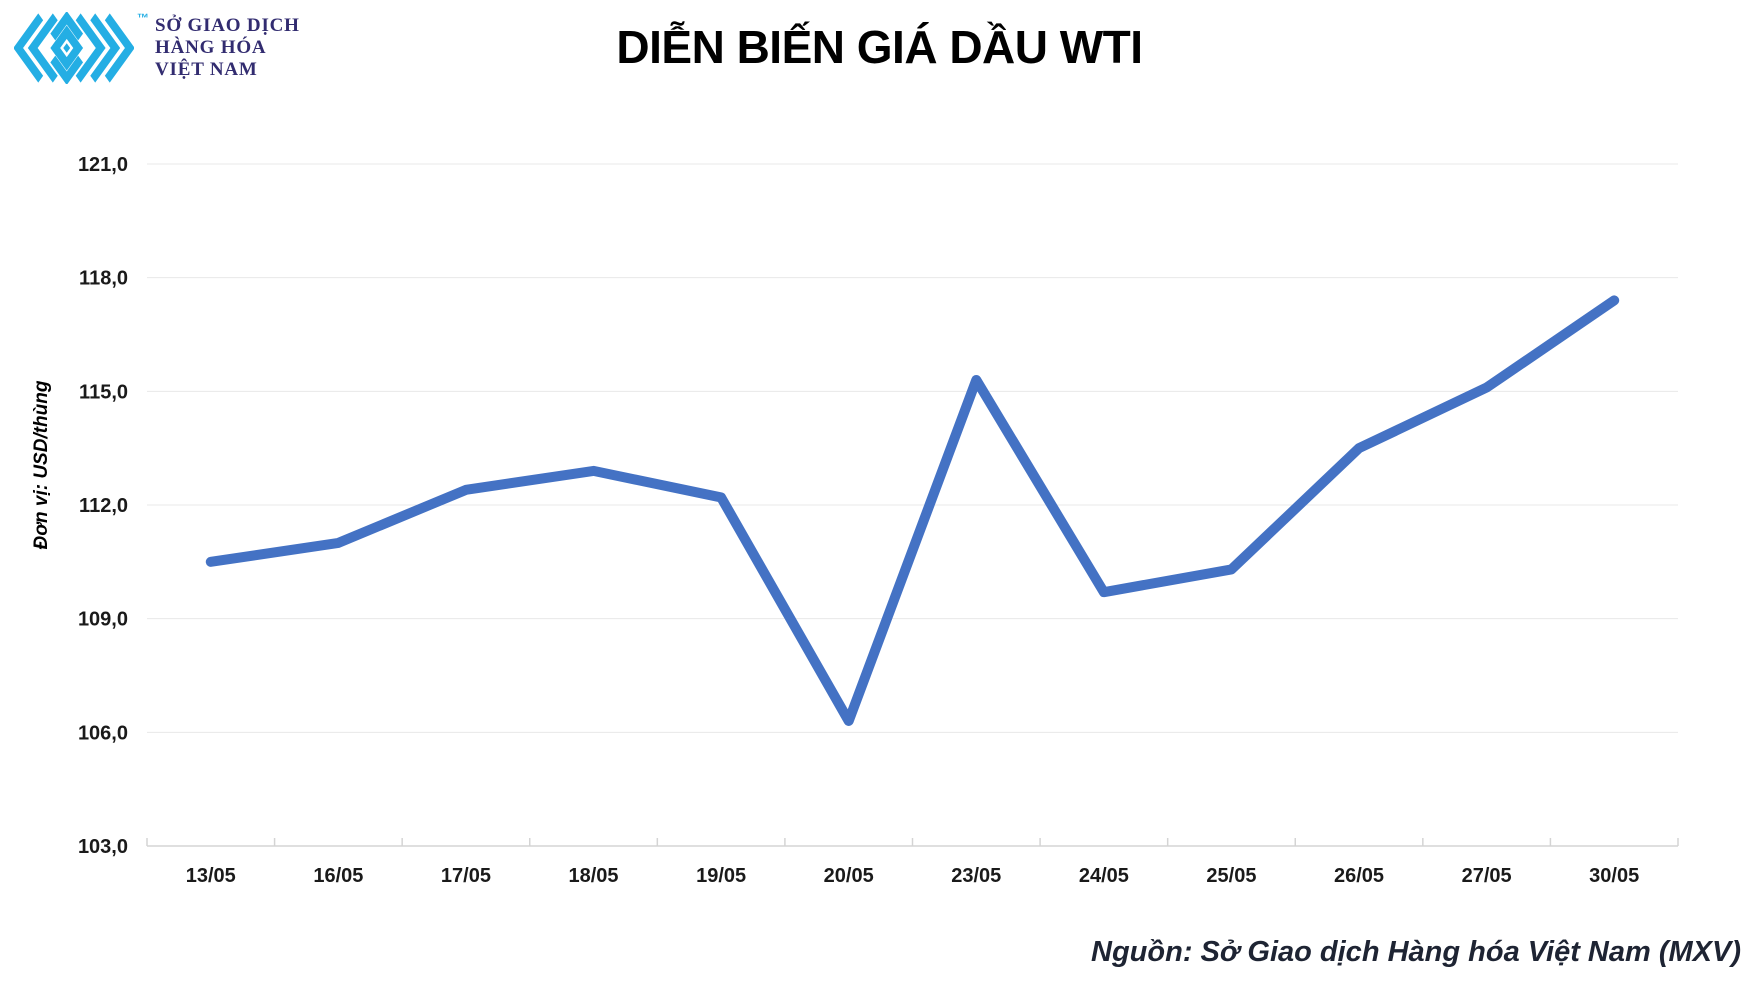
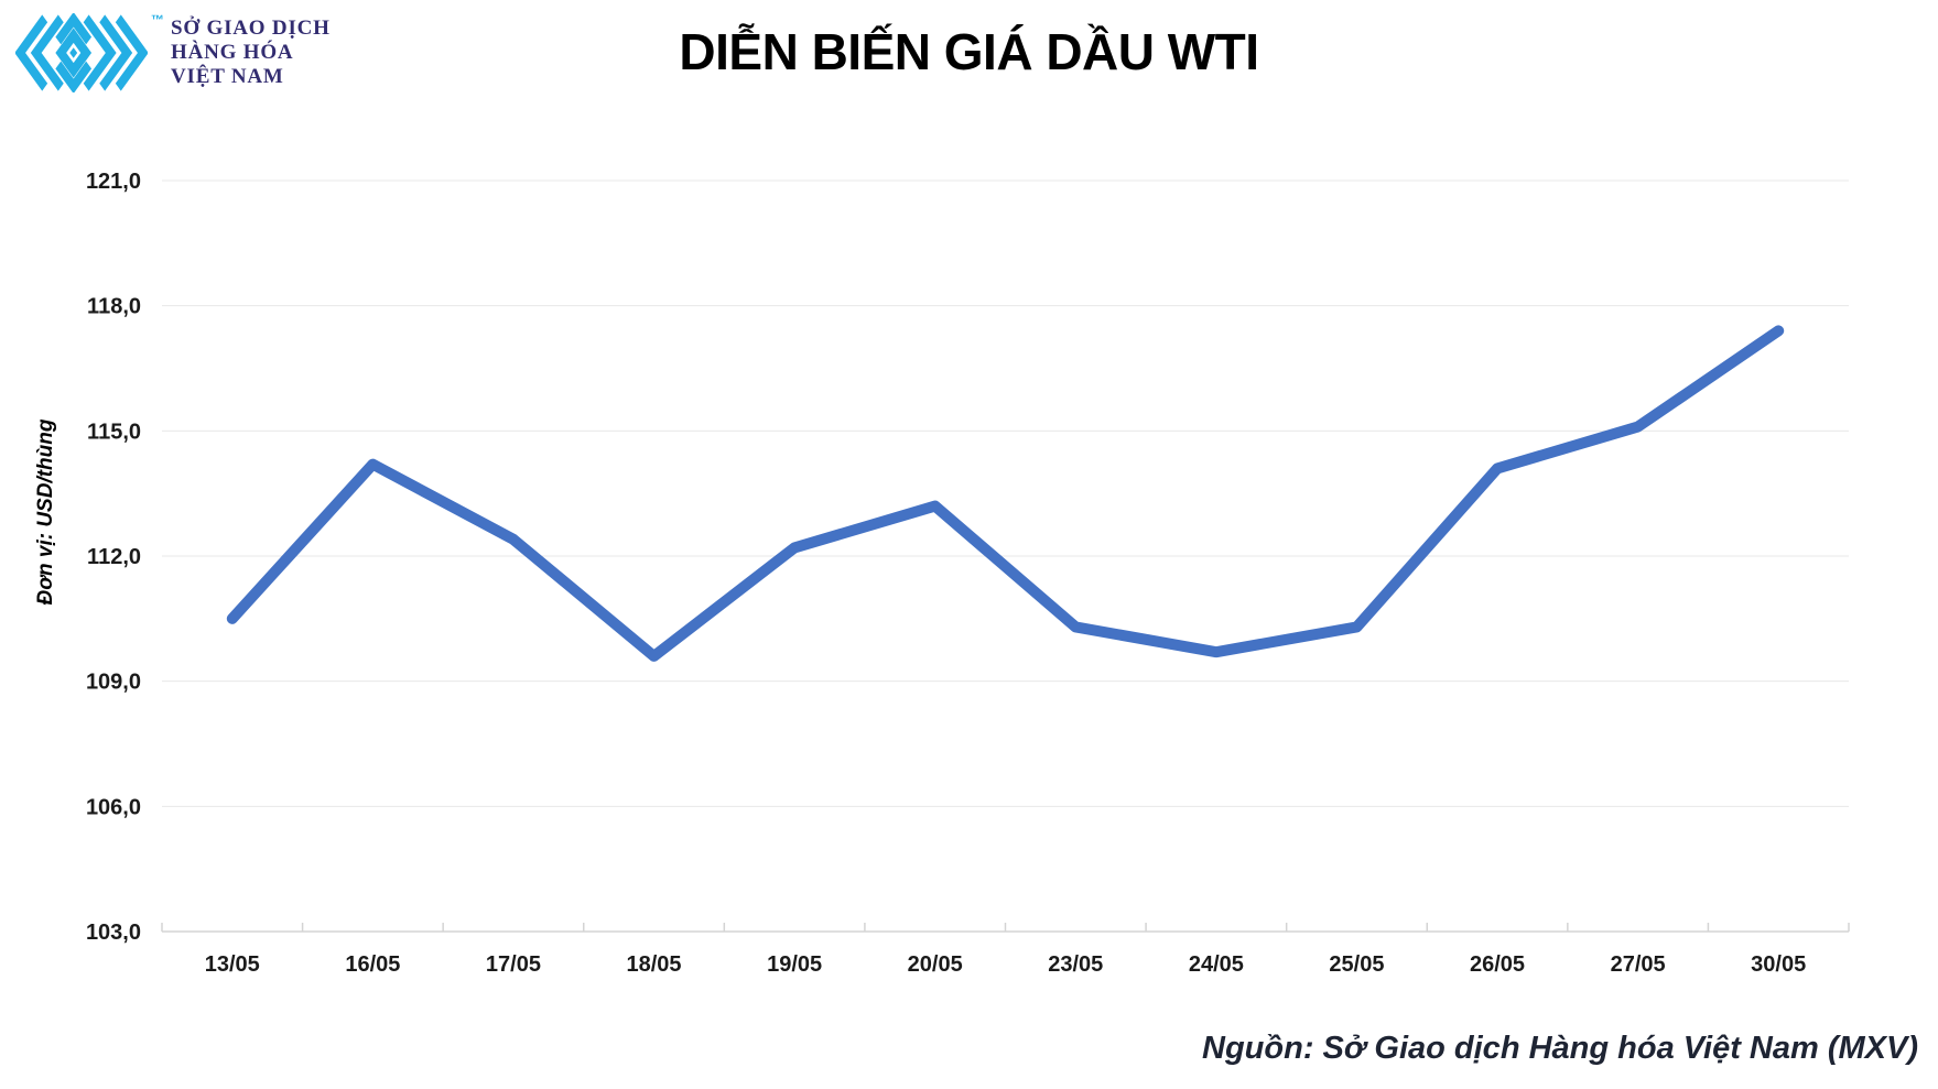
16/05: 111,0 -> 114,2
18/05: 112,9 -> 109,6
20/05: 106,3 -> 113,2
23/05: 115,3 -> 110,3
26/05: 113,5 -> 114,1
